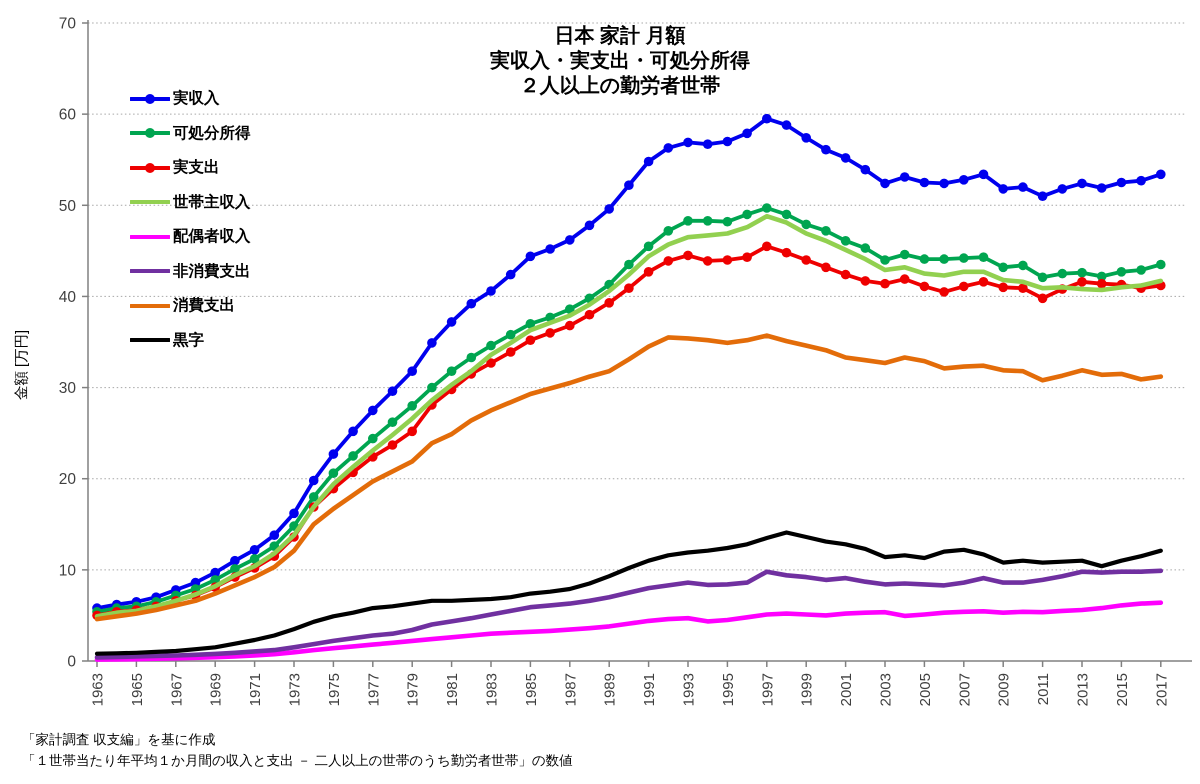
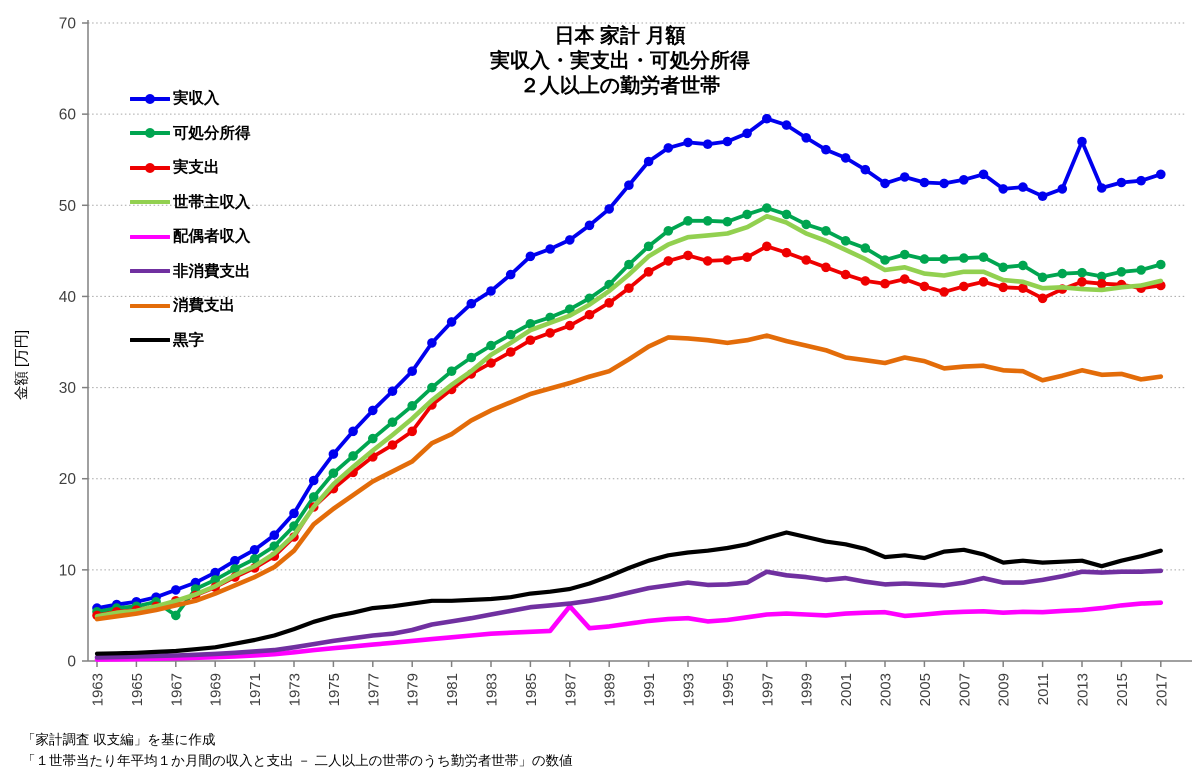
可処分所得/1967: 7 -> 5
配偶者収入/1987: 3 -> 6
実収入/2013: 52 -> 57
